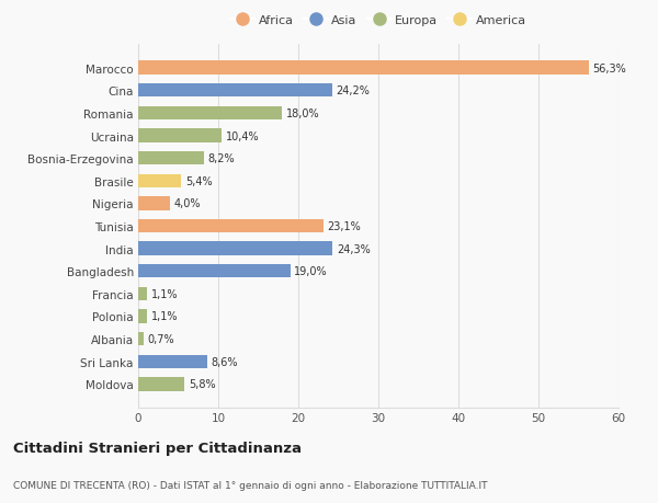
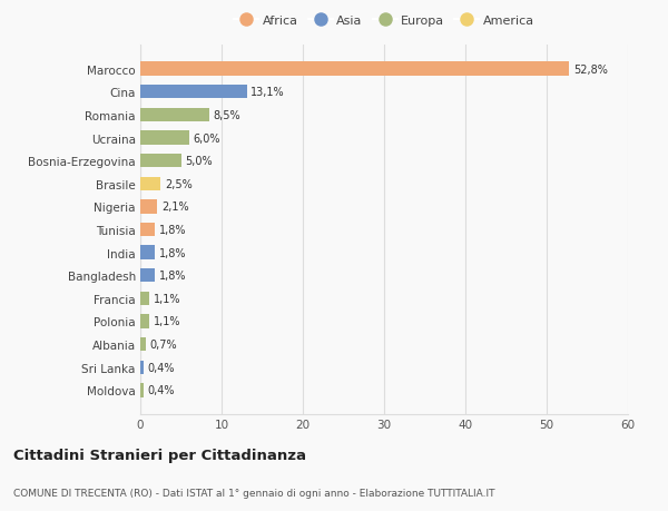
Marocco: 56,3% -> 52,8%
Cina: 24,2% -> 13,1%
Romania: 18,0% -> 8,5%
Ucraina: 10,4% -> 6,0%
Bosnia-Erzegovina: 8,2% -> 5,0%
Brasile: 5,4% -> 2,5%
Nigeria: 4,0% -> 2,1%
Tunisia: 23,1% -> 1,8%
India: 24,3% -> 1,8%
Bangladesh: 19,0% -> 1,8%
Sri Lanka: 8,6% -> 0,4%
Moldova: 5,8% -> 0,4%
